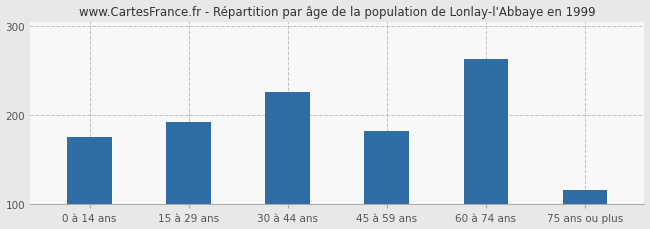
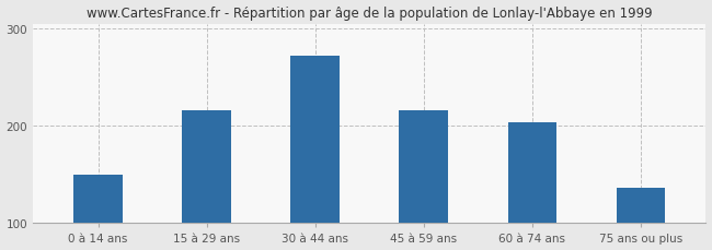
0 à 14 ans: 175 -> 150
15 à 29 ans: 192 -> 216
30 à 44 ans: 226 -> 272
45 à 59 ans: 182 -> 216
60 à 74 ans: 263 -> 204
75 ans ou plus: 116 -> 136
